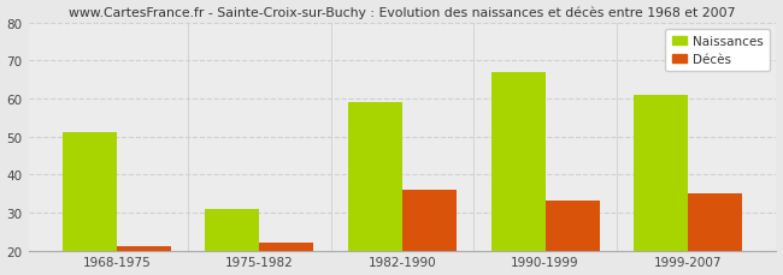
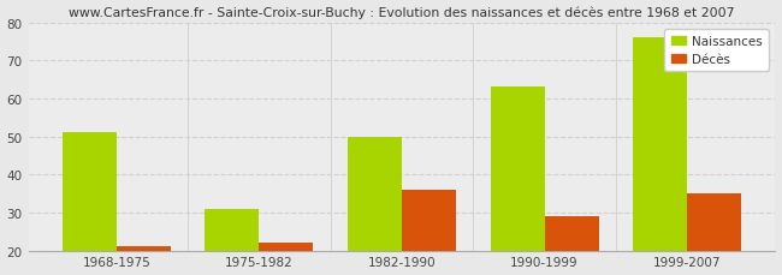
Naissances/1982-1990: 59 -> 50
Naissances/1990-1999: 67 -> 63
Décès/1990-1999: 33 -> 29
Naissances/1999-2007: 61 -> 76
